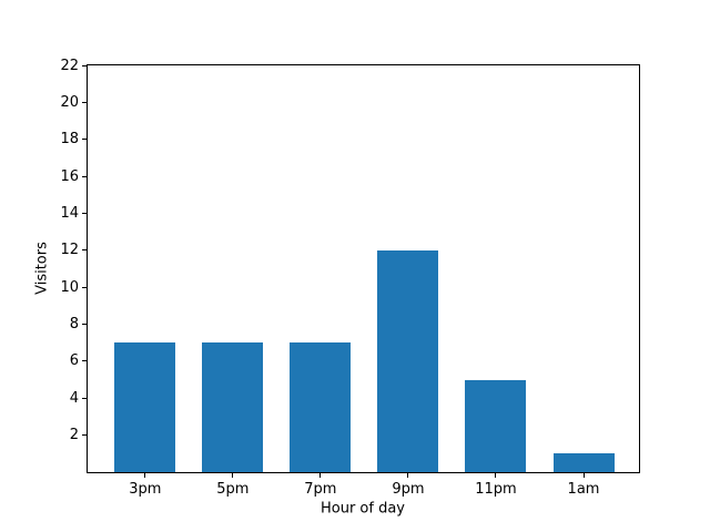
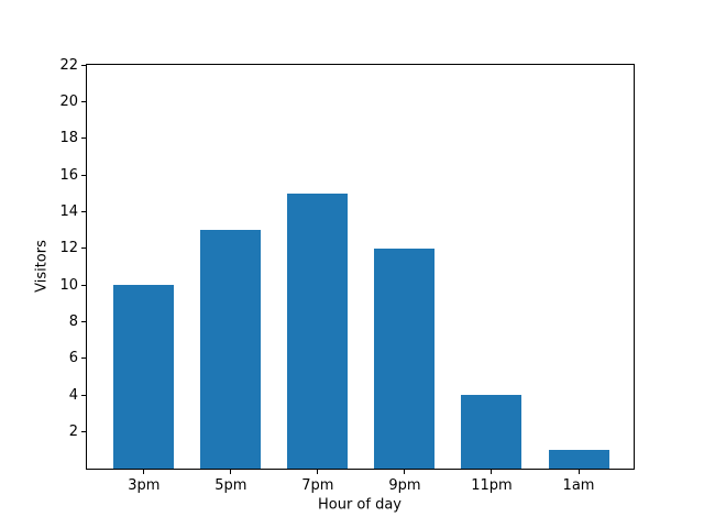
3pm: 7 -> 10
5pm: 7 -> 13
7pm: 7 -> 15
11pm: 5 -> 4
